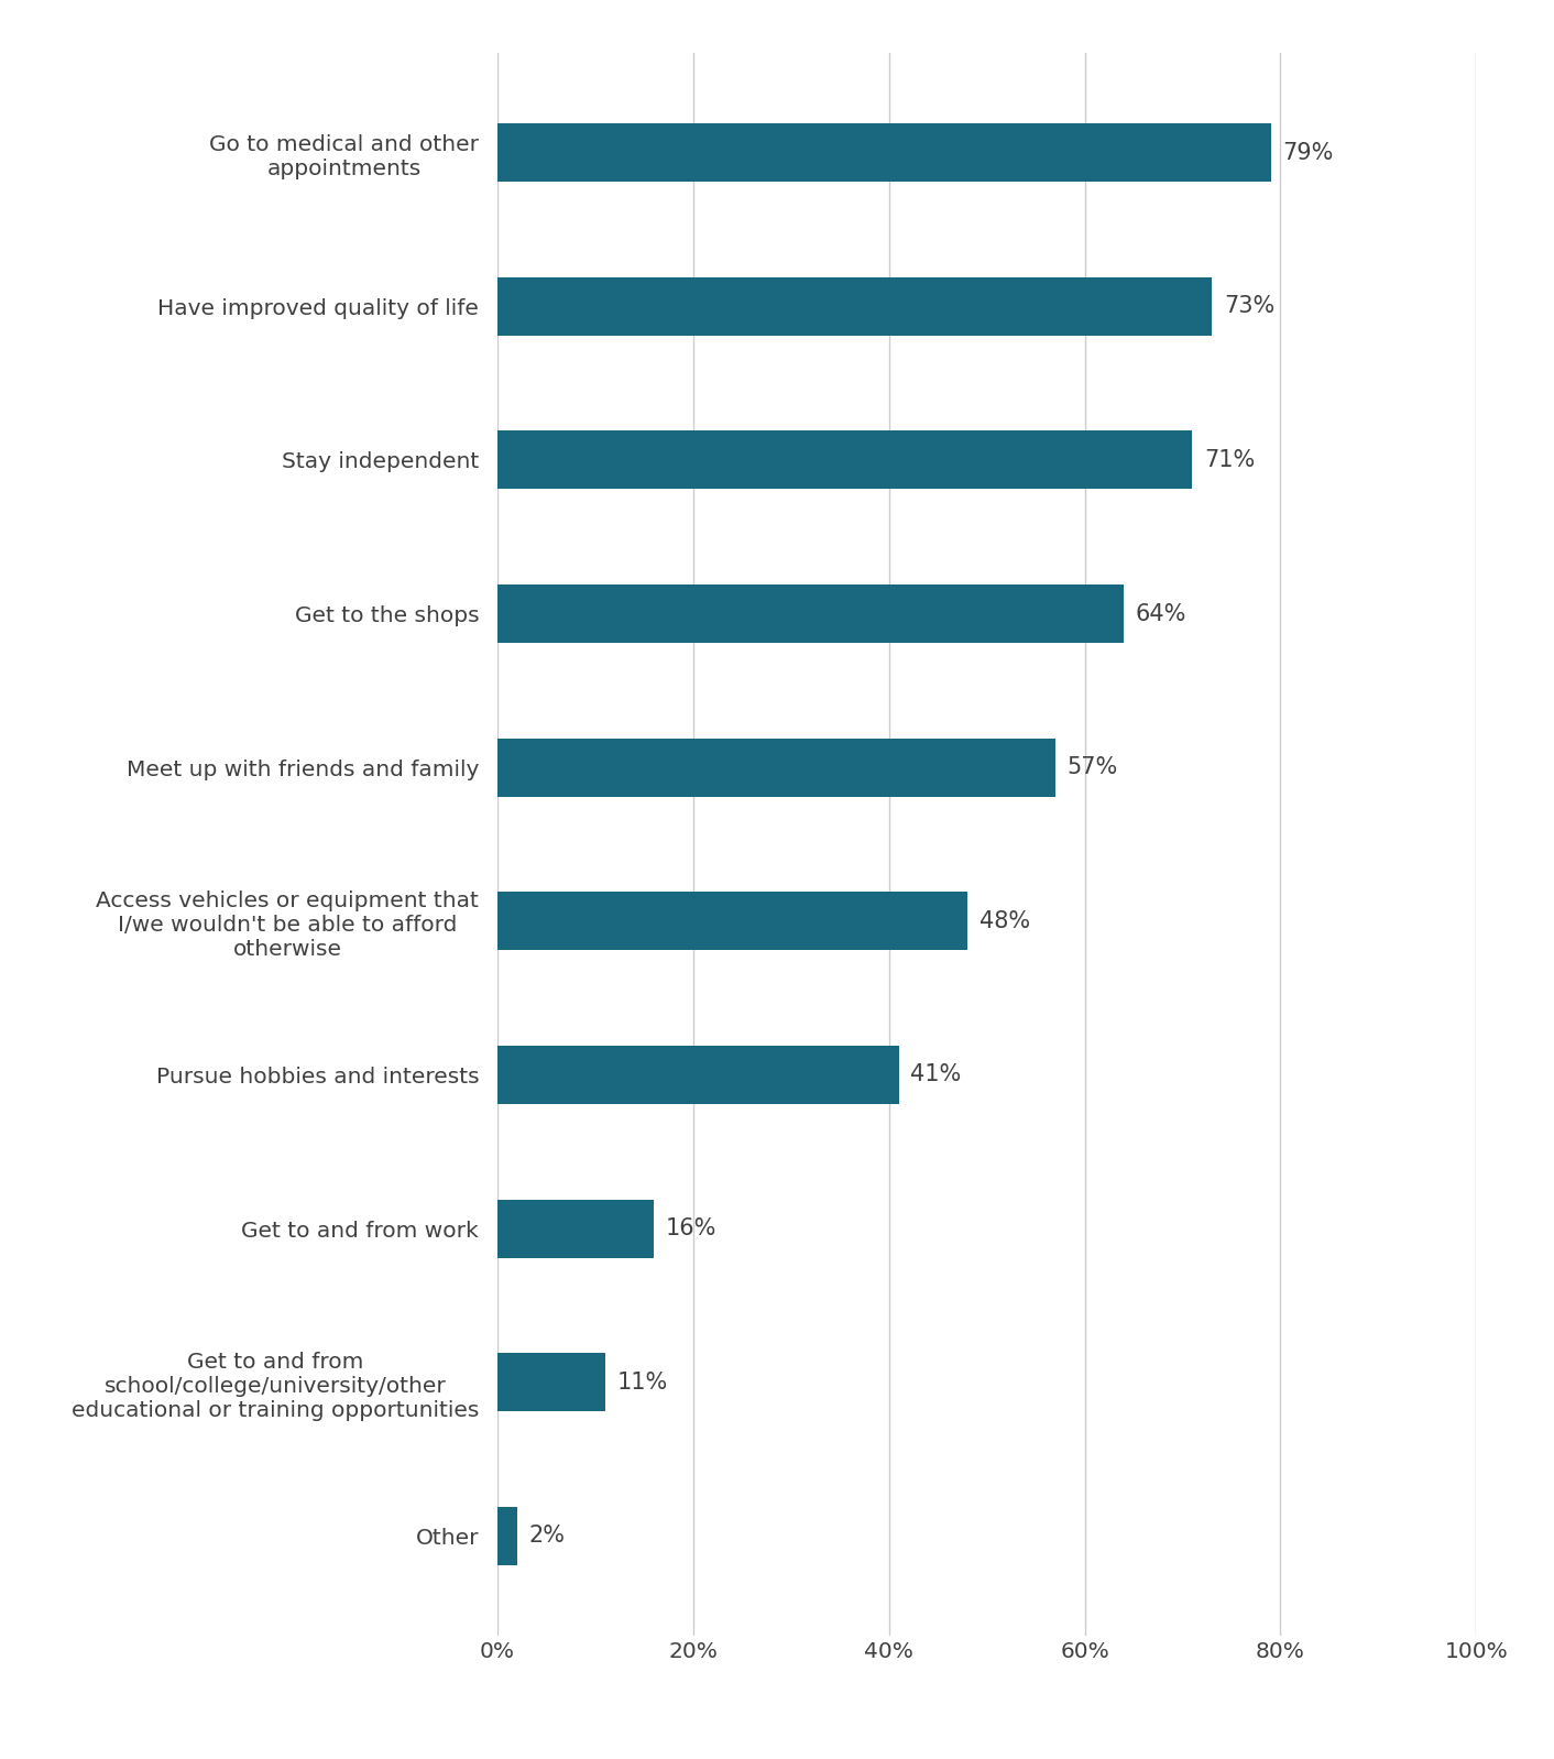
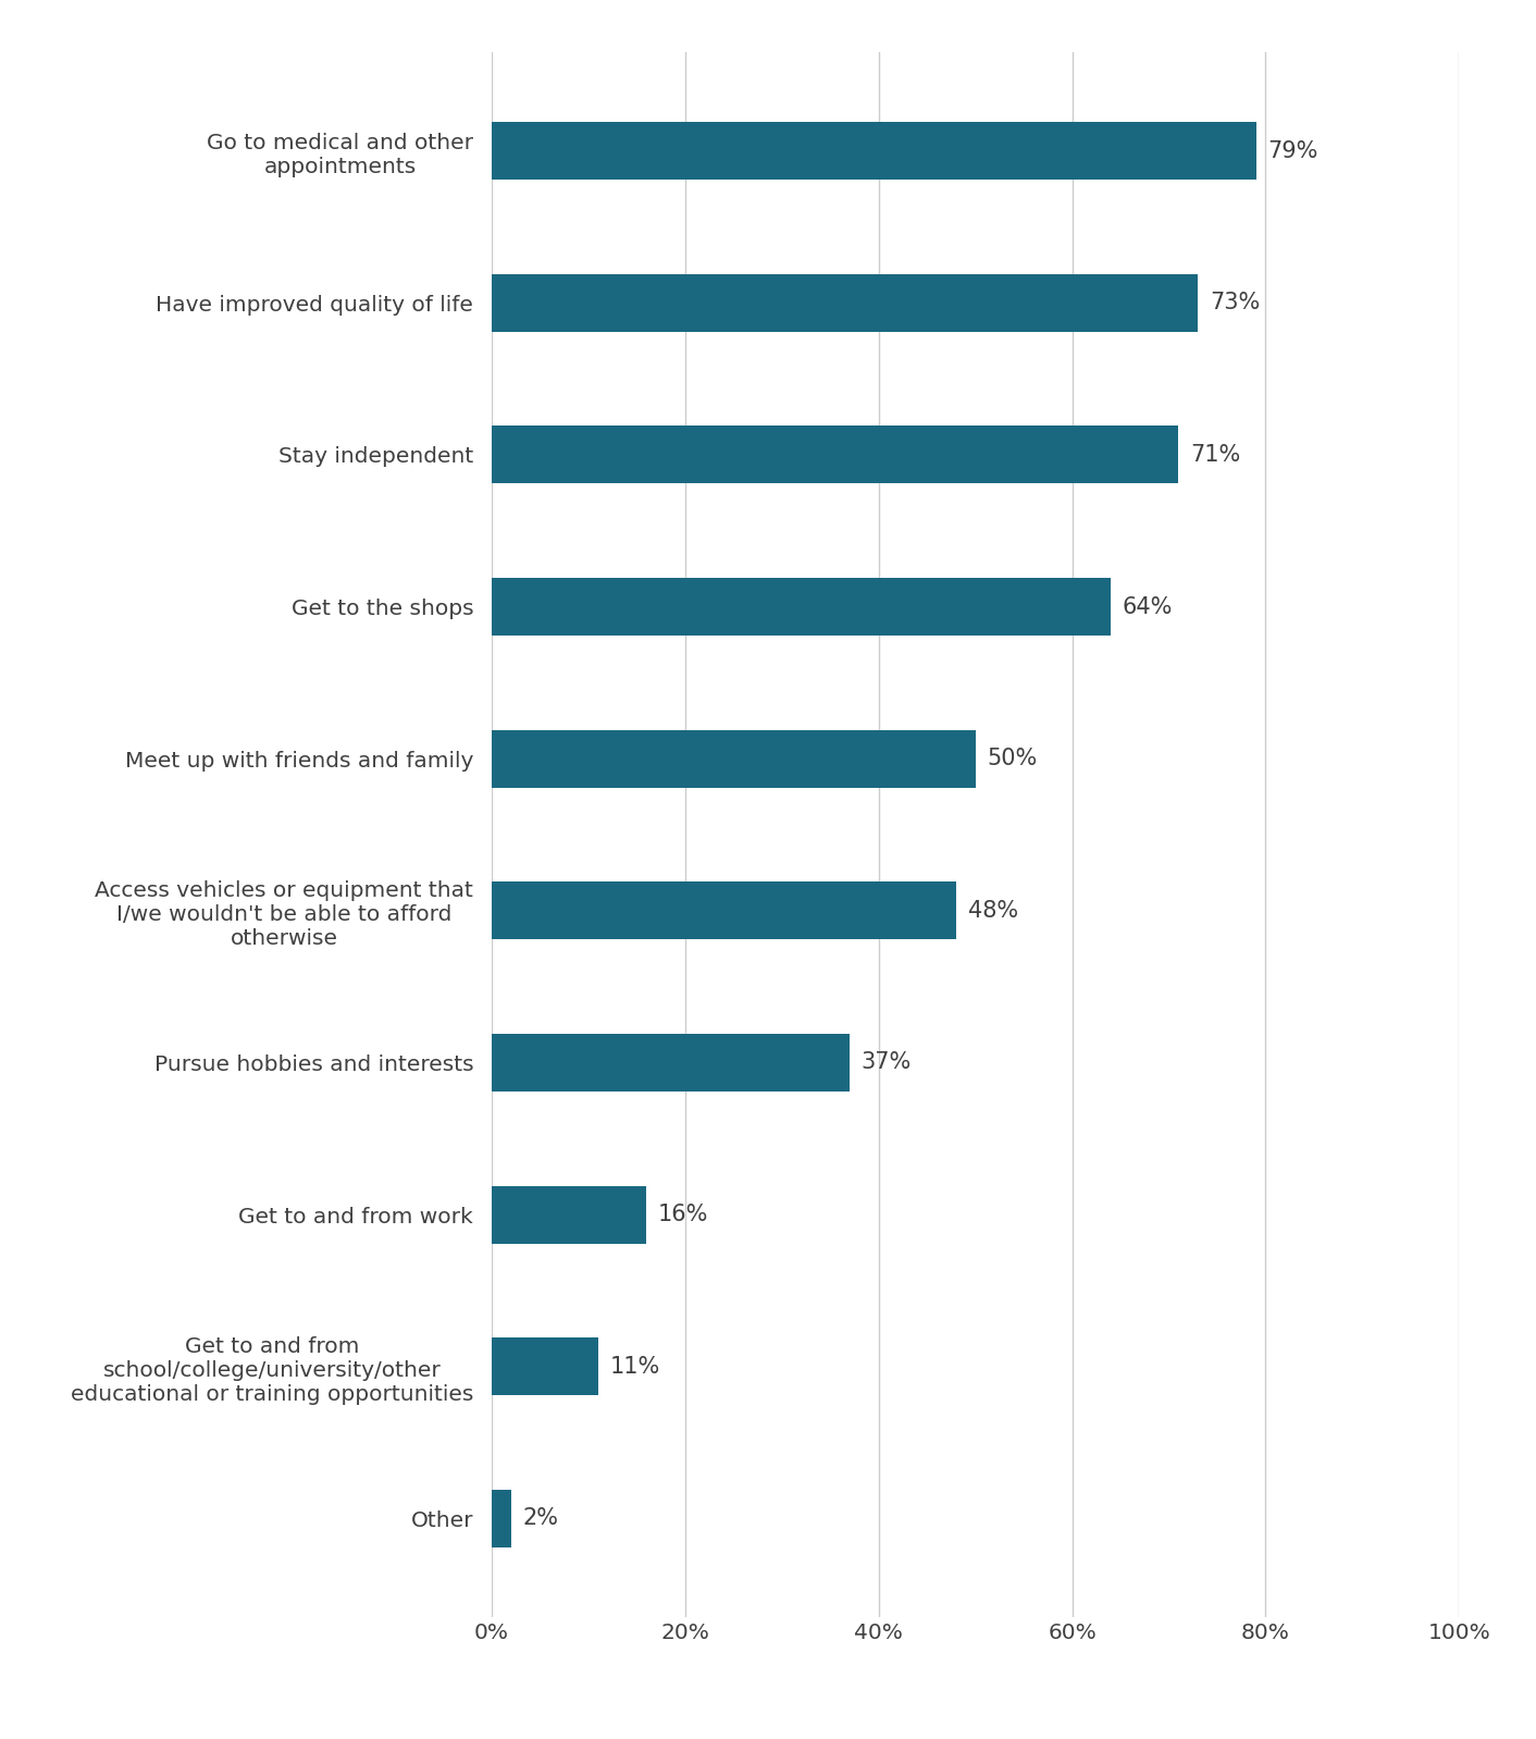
Meet up with friends and family: 57% -> 50%
Pursue hobbies and interests: 41% -> 37%
